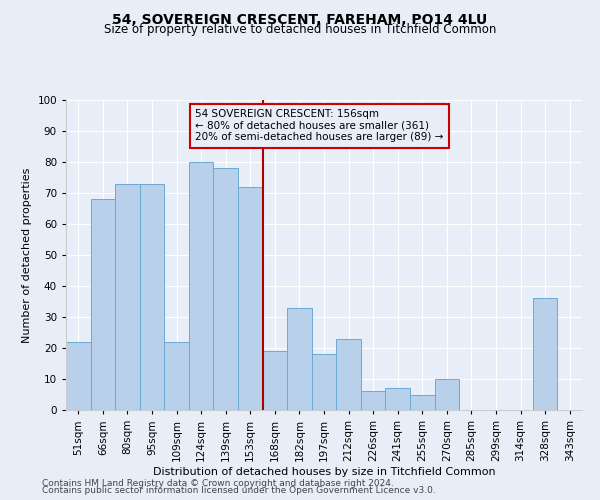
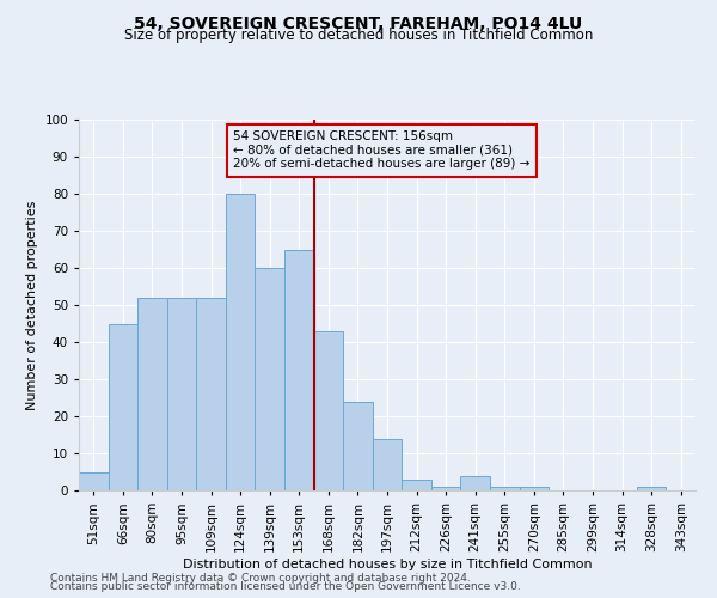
51sqm: 22 -> 5
66sqm: 68 -> 45
80sqm: 73 -> 52
95sqm: 73 -> 52
109sqm: 22 -> 52
139sqm: 78 -> 60
153sqm: 72 -> 65
168sqm: 19 -> 43
182sqm: 33 -> 24
197sqm: 18 -> 14
212sqm: 23 -> 3
226sqm: 6 -> 1
241sqm: 7 -> 4
255sqm: 5 -> 1
270sqm: 10 -> 1
328sqm: 36 -> 1
